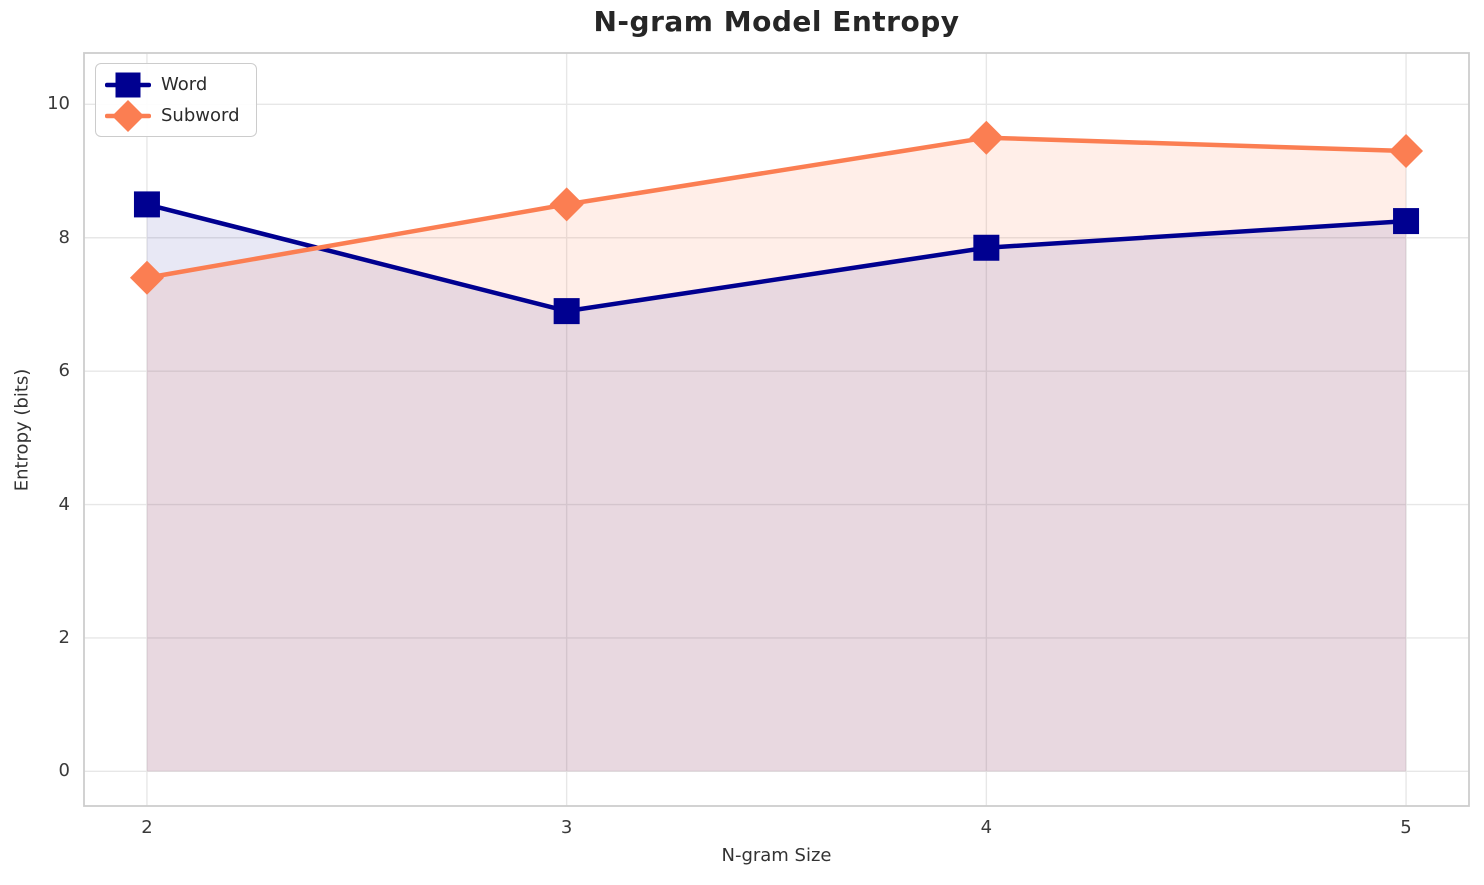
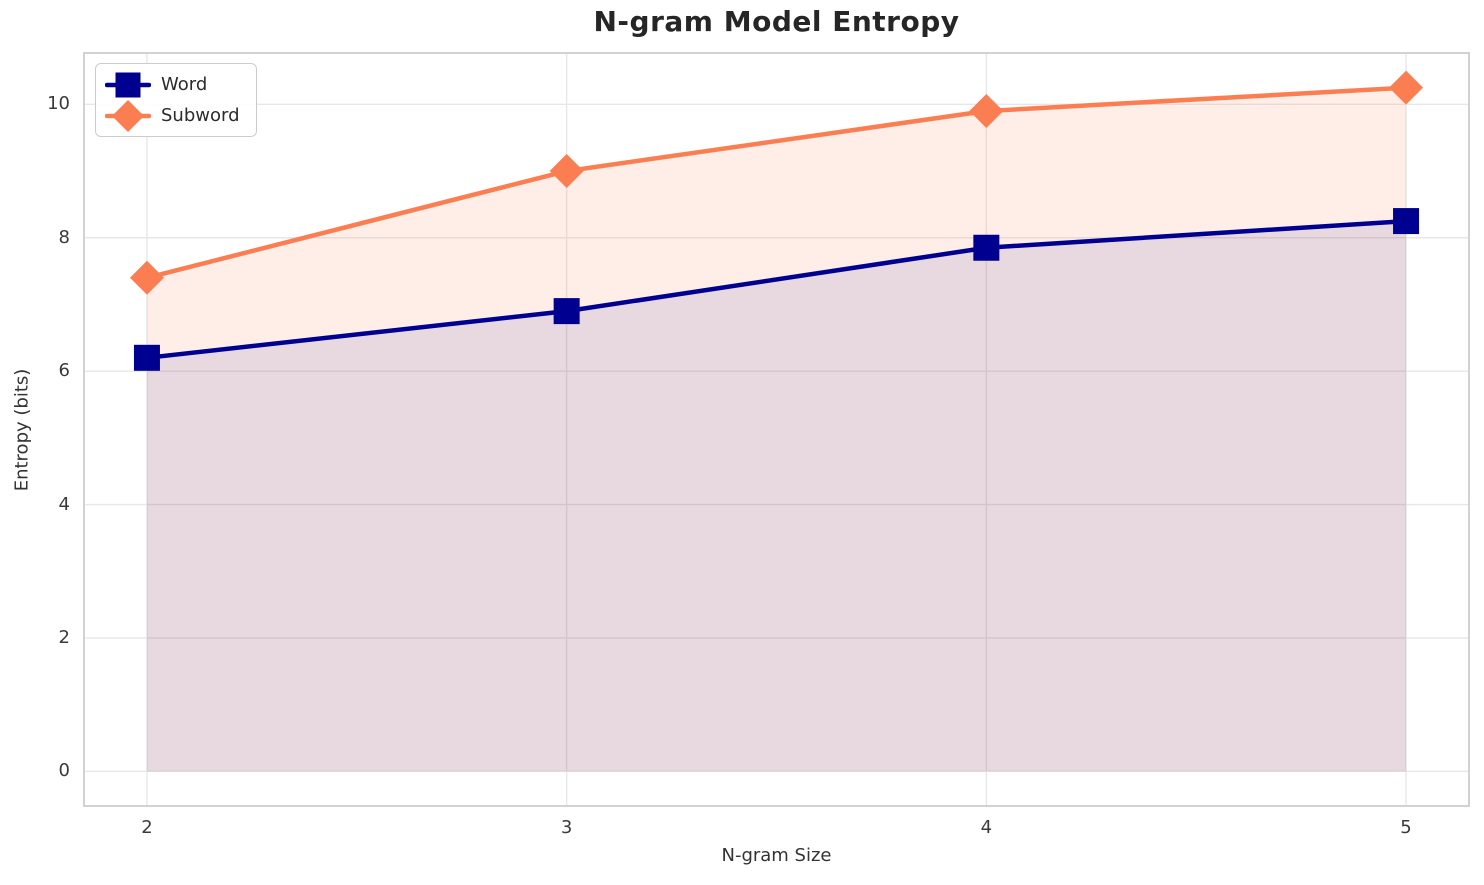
Word/2: 8.5 -> 6.2
Subword/3: 8.5 -> 9.0
Subword/4: 9.5 -> 9.9
Subword/5: 9.3 -> 10.2
